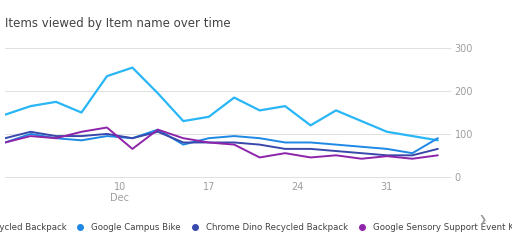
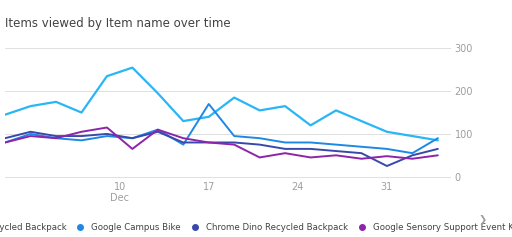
Google Campus Bike/17: 90 -> 170
Chrome Dino Recycled Backpack/31: 50 -> 25
